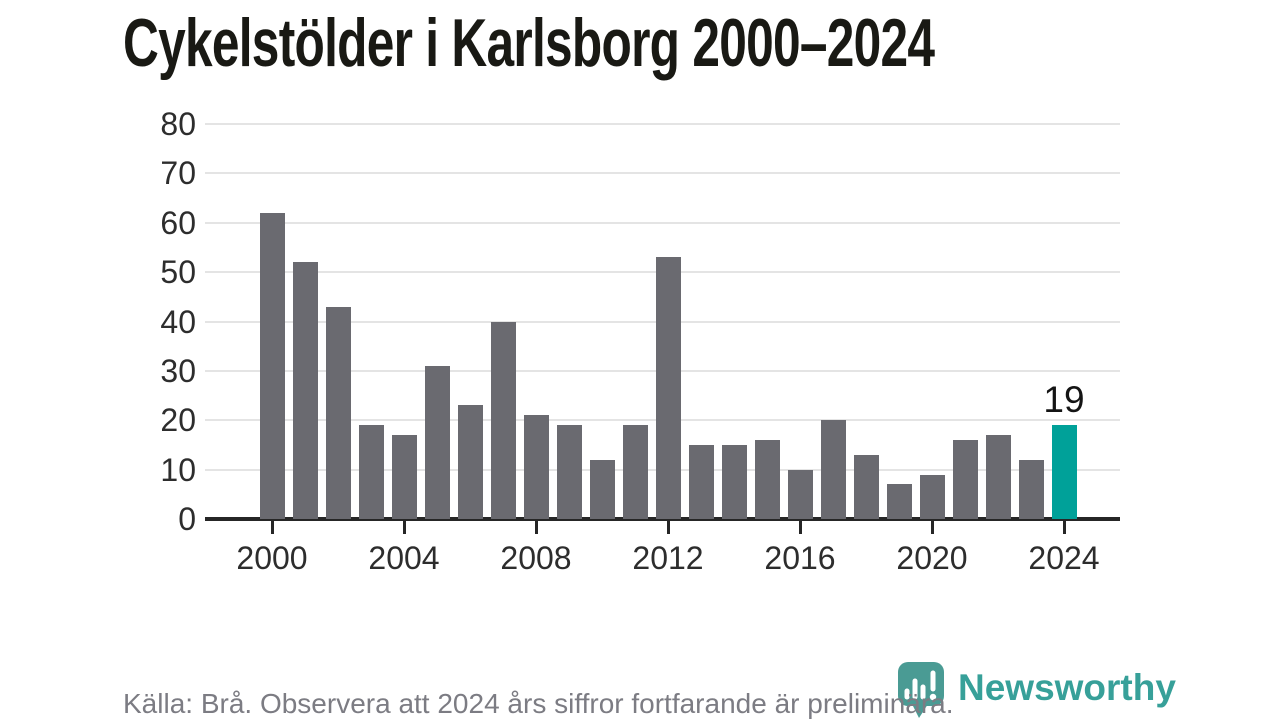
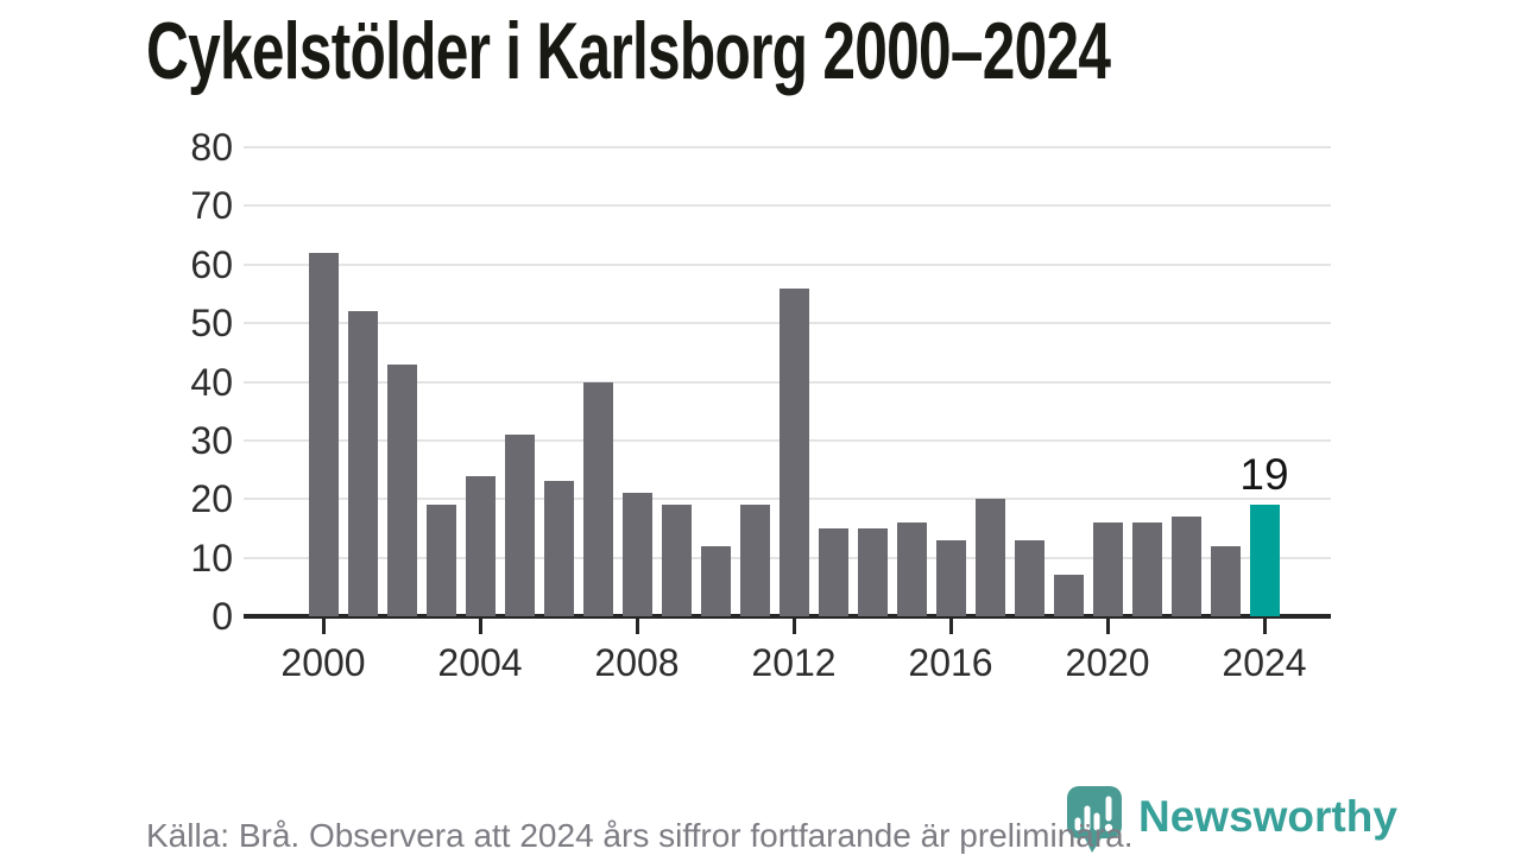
2004: 17 -> 24
2012: 53 -> 56
2016: 10 -> 13
2020: 9 -> 16
